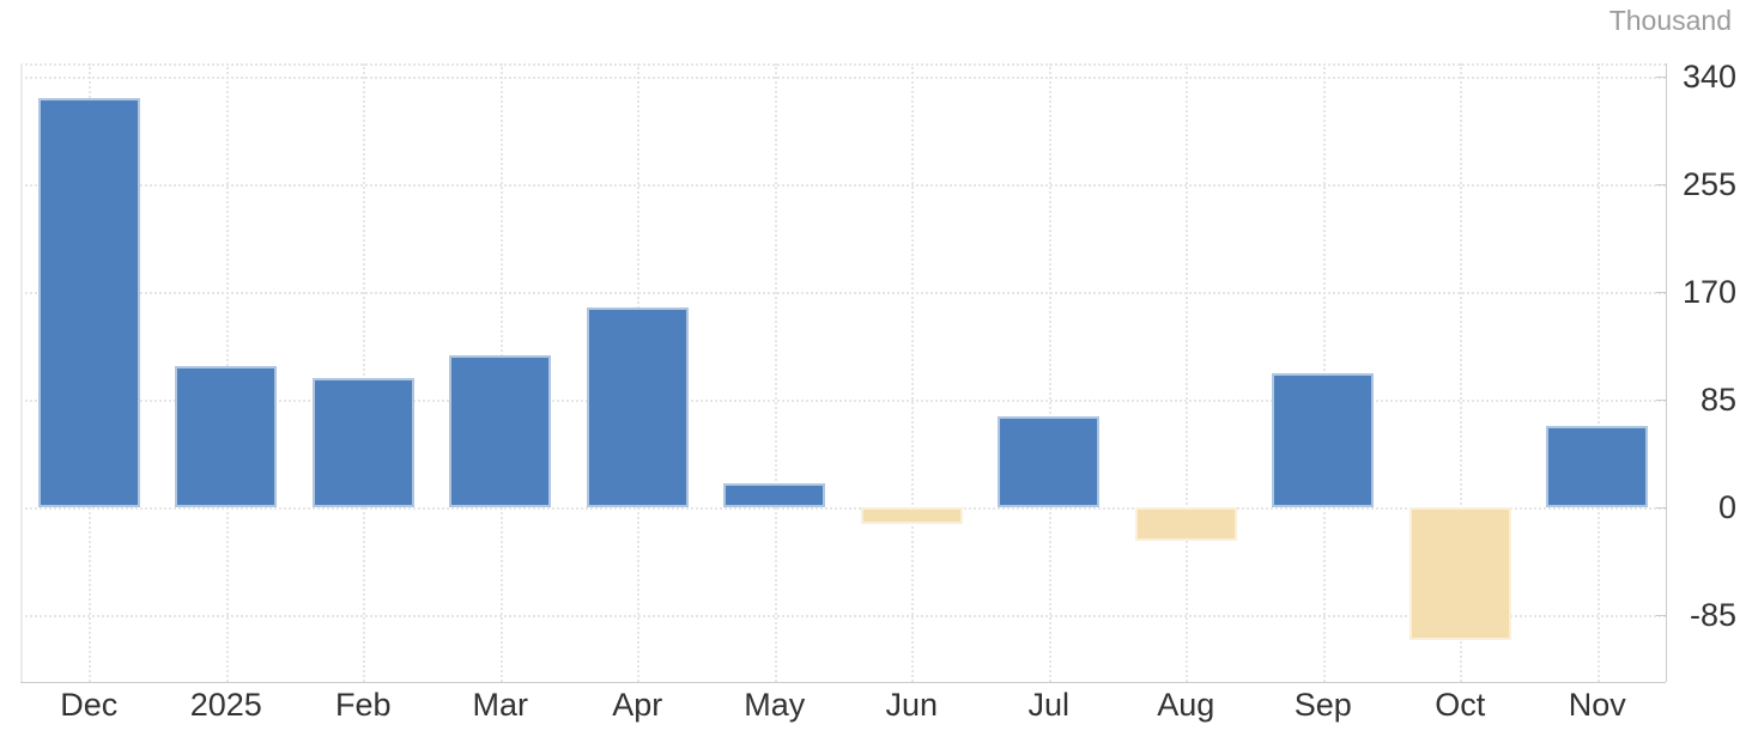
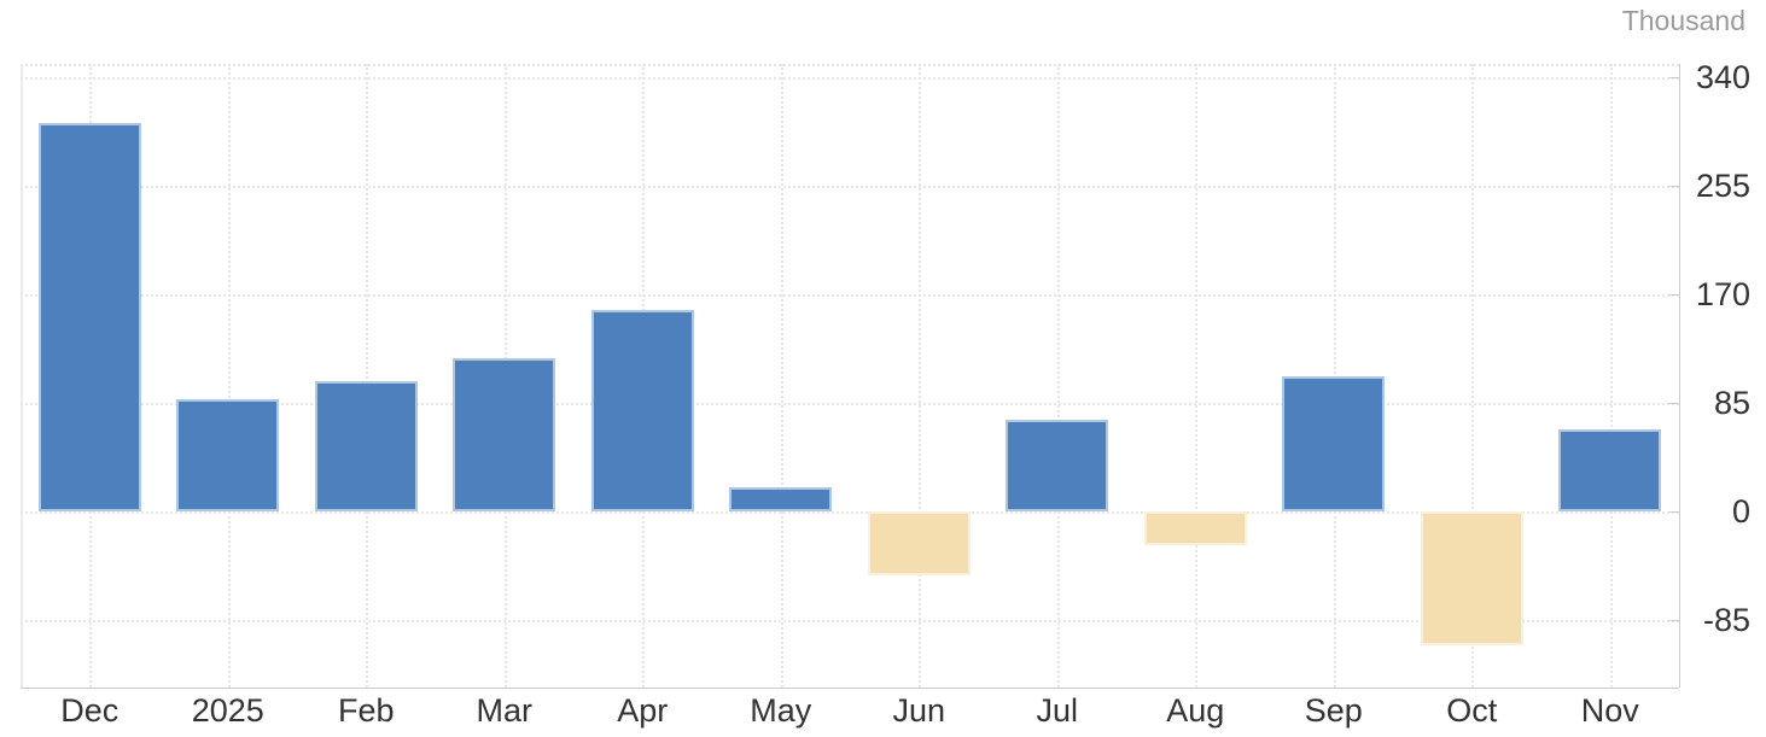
Dec: 323 -> 304
2025: 111 -> 88
Jun: -13 -> -50
